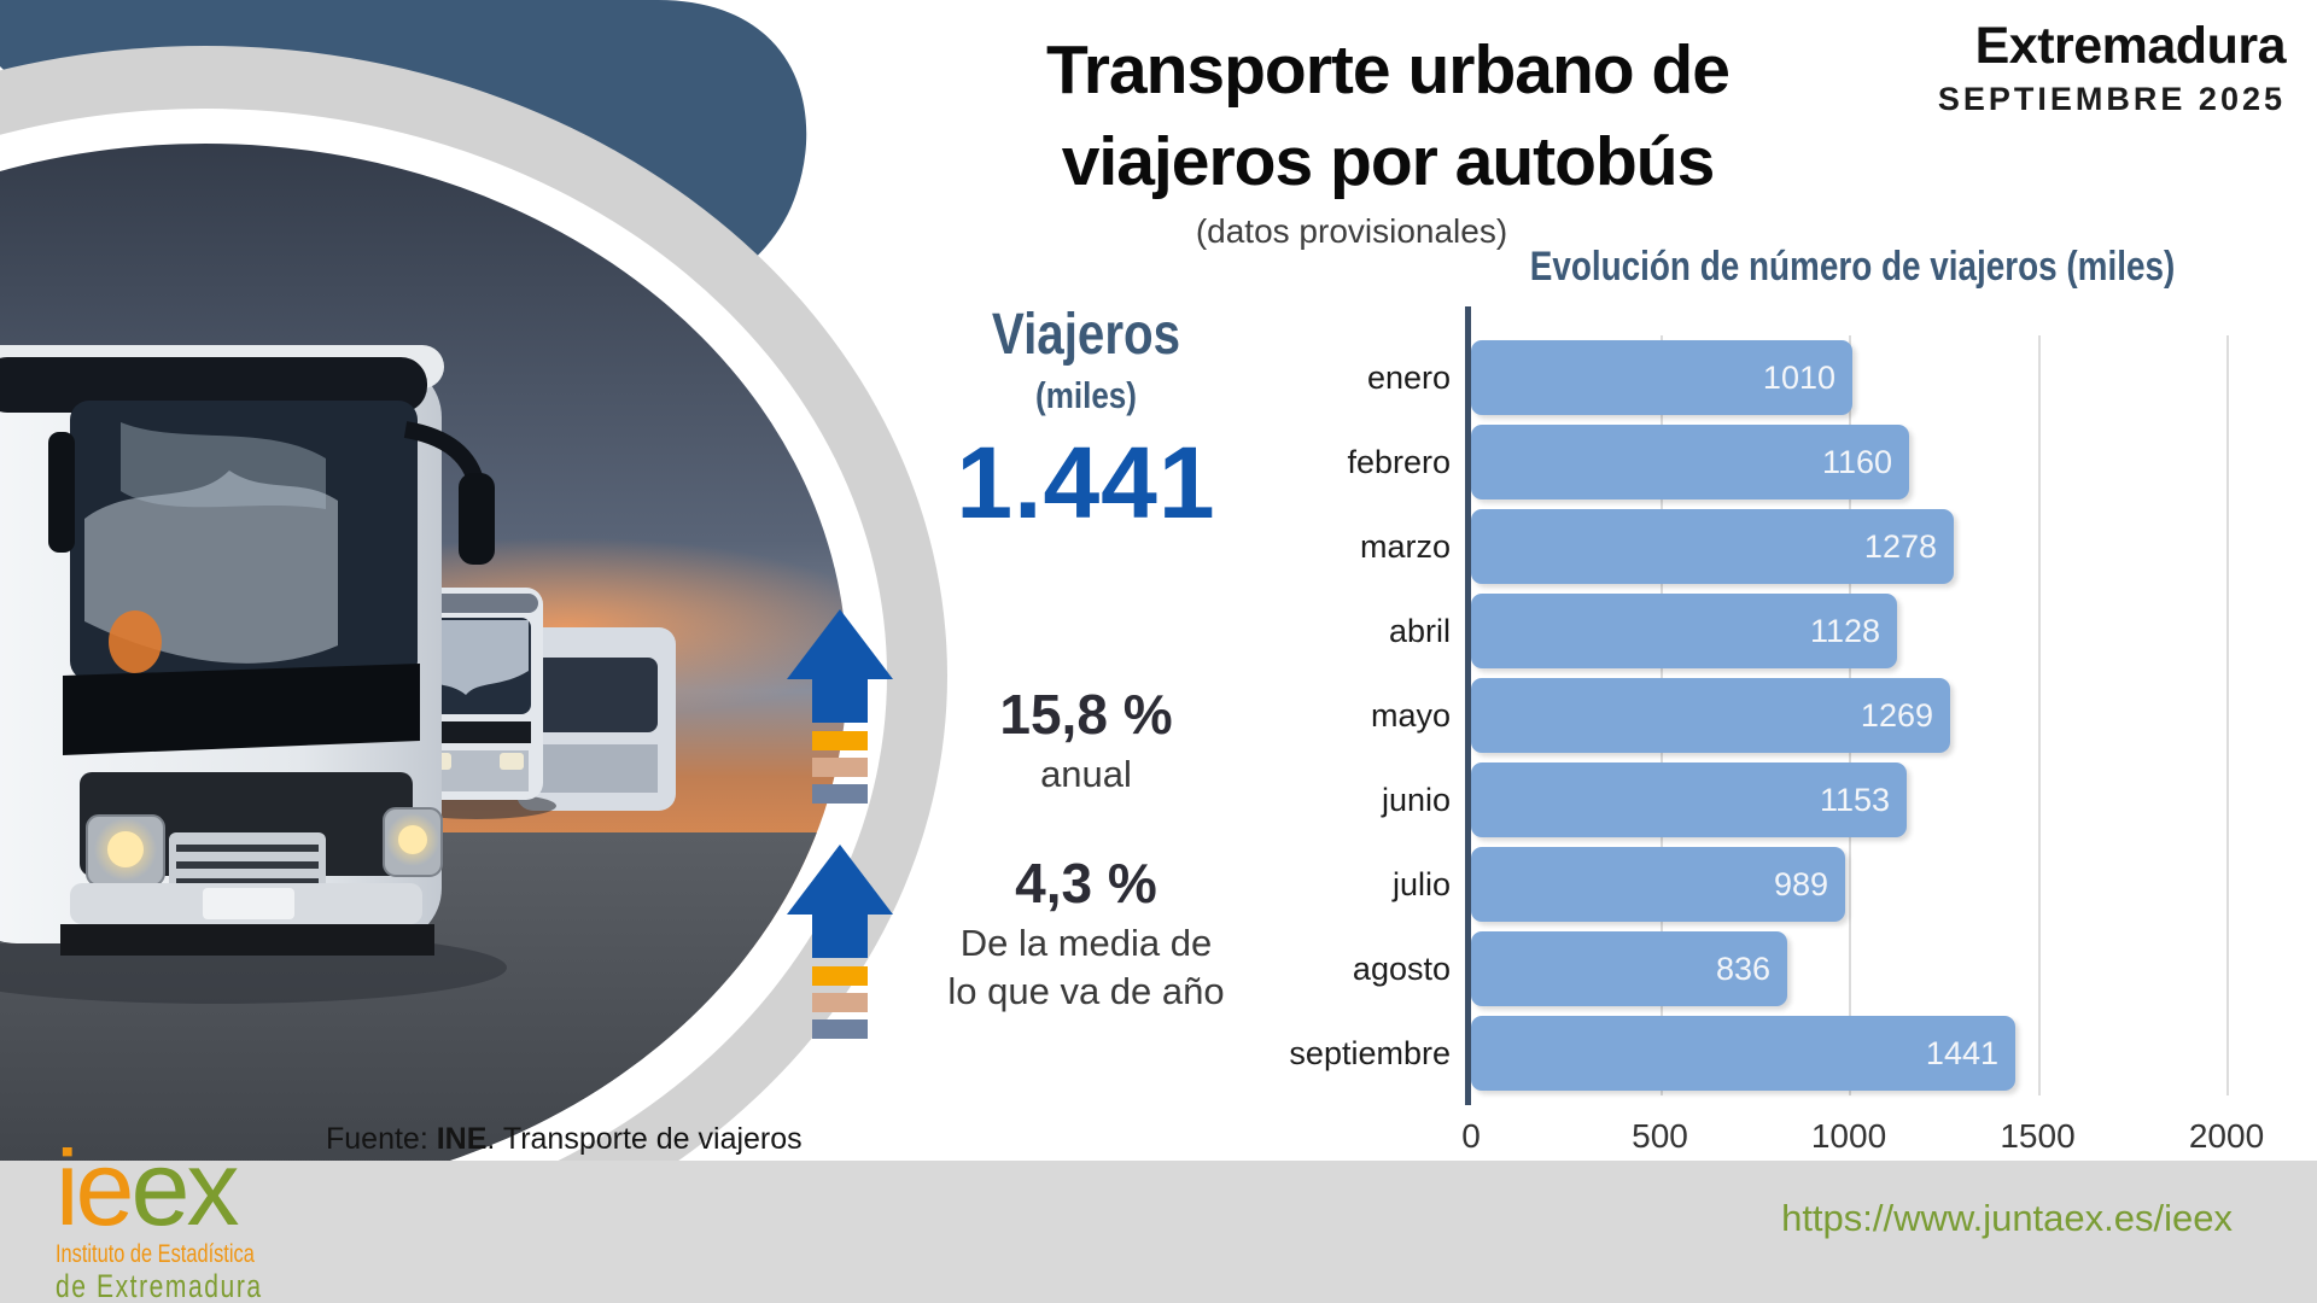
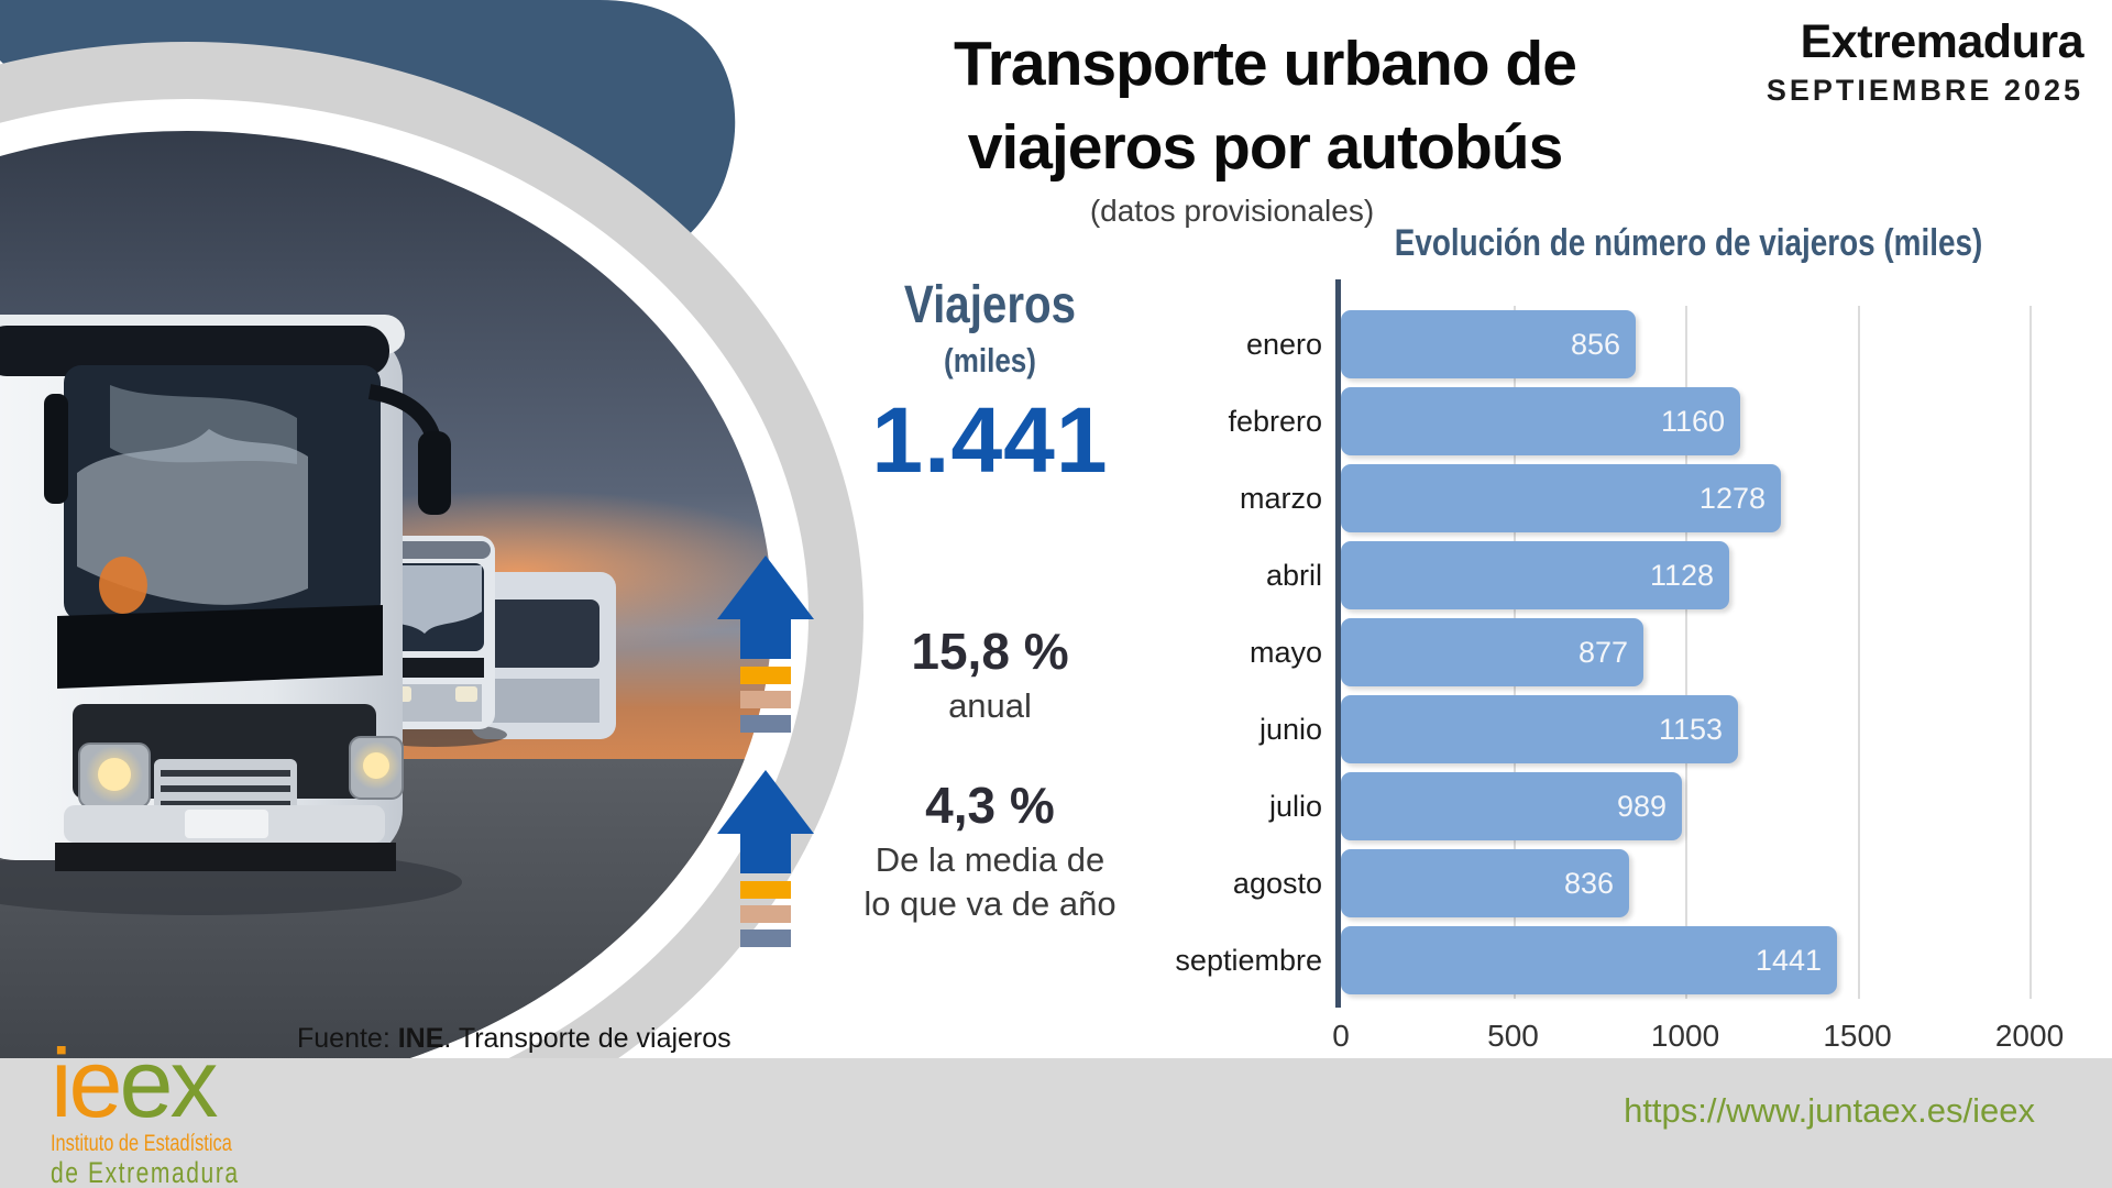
enero: 1010 -> 856
mayo: 1269 -> 877
